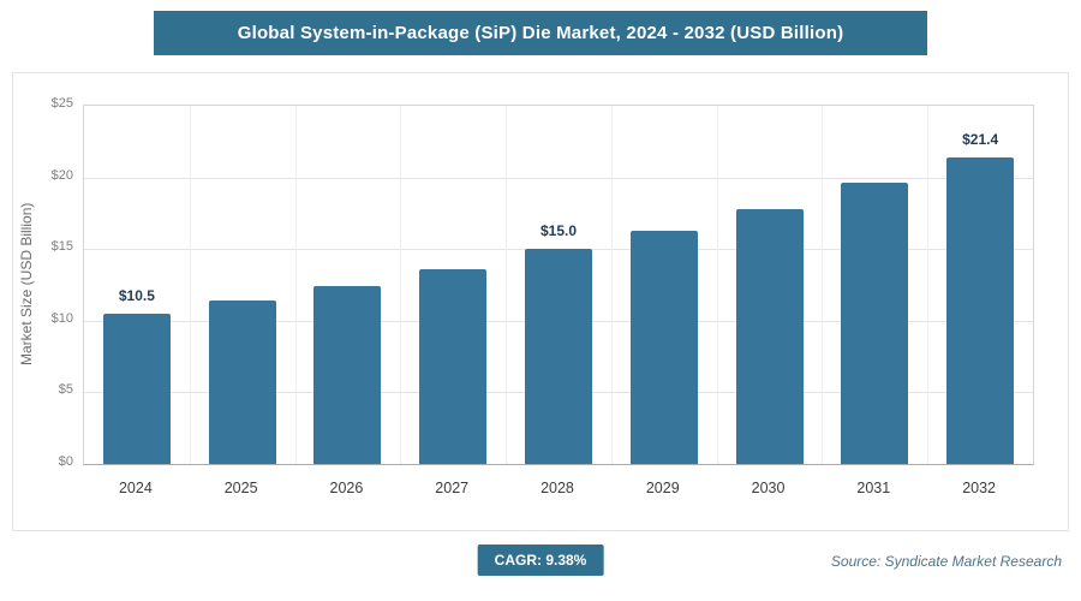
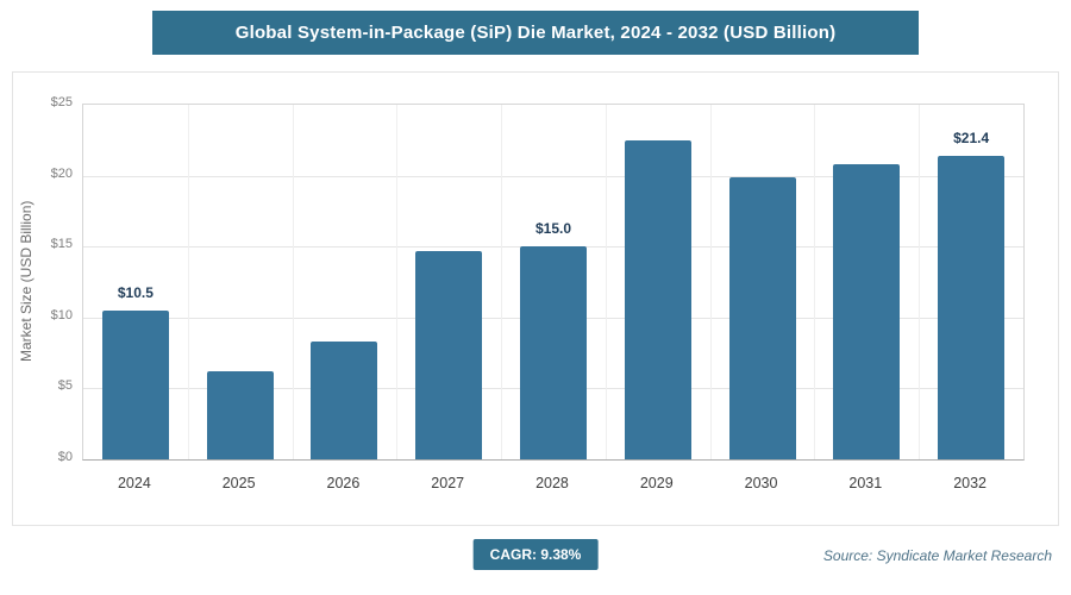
2025: $11.4 -> $6.2
2026: $12.4 -> $8.3
2027: $13.6 -> $14.7
2029: $16.3 -> $22.5
2030: $17.8 -> $19.9
2031: $19.6 -> $20.8
